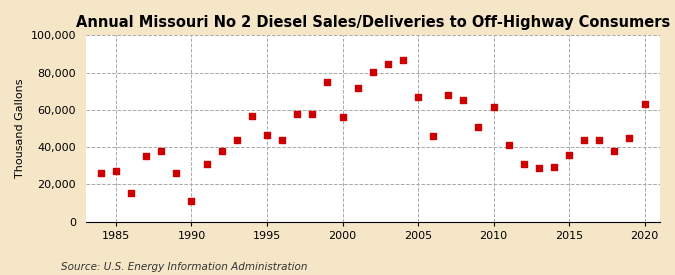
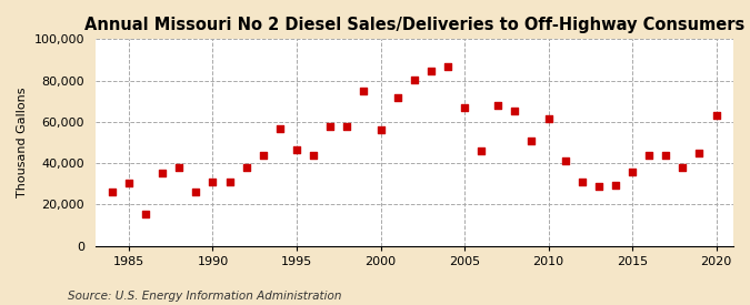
1985: 27,000 -> 30,000
1990: 11,000 -> 31,000
